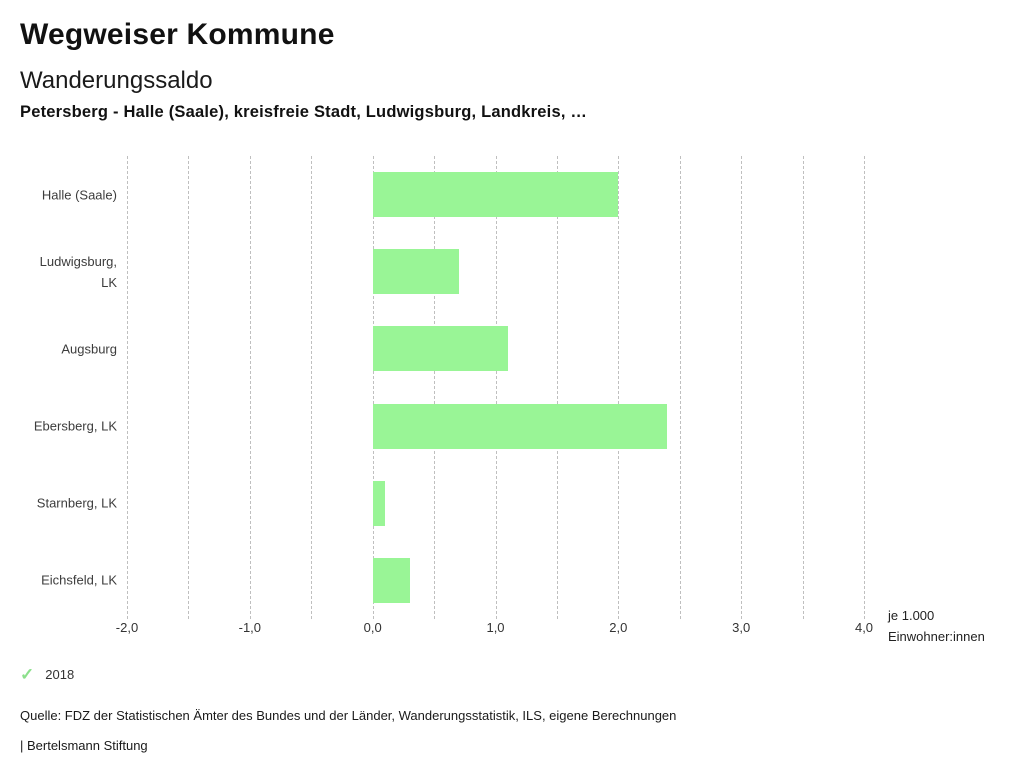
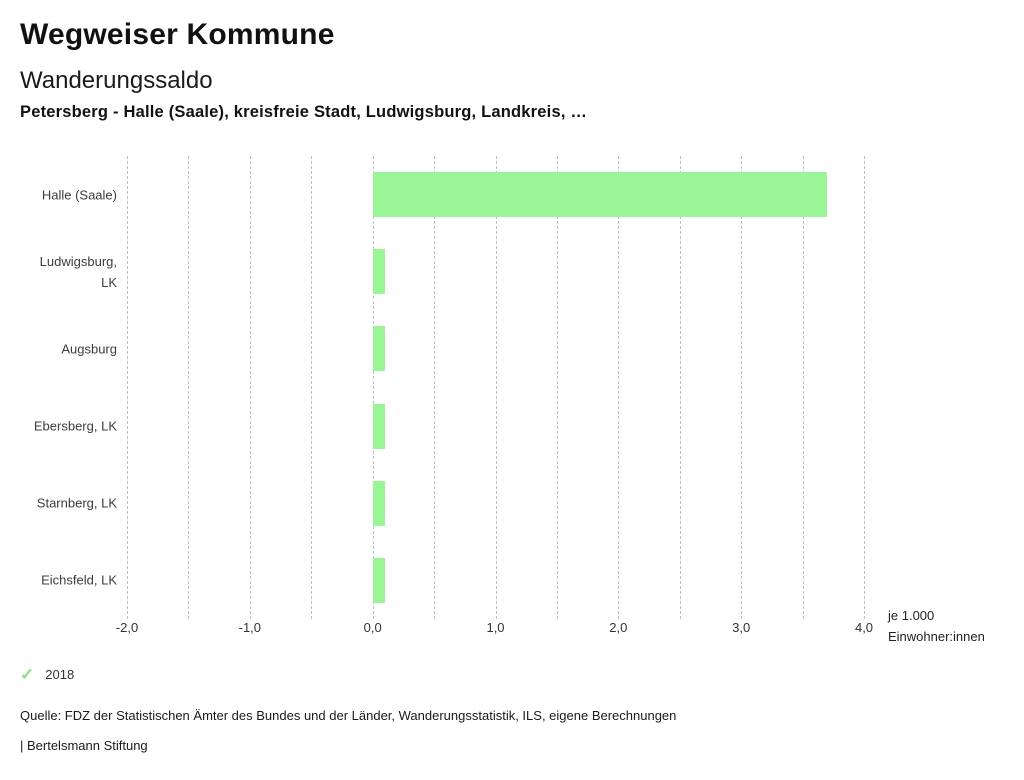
Halle (Saale): 2,0 -> 3,7
Ludwigsburg, LK: 0,7 -> 0,1
Augsburg: 1,1 -> 0,1
Ebersberg, LK: 2,4 -> 0,1
Eichsfeld, LK: 0,3 -> 0,1
